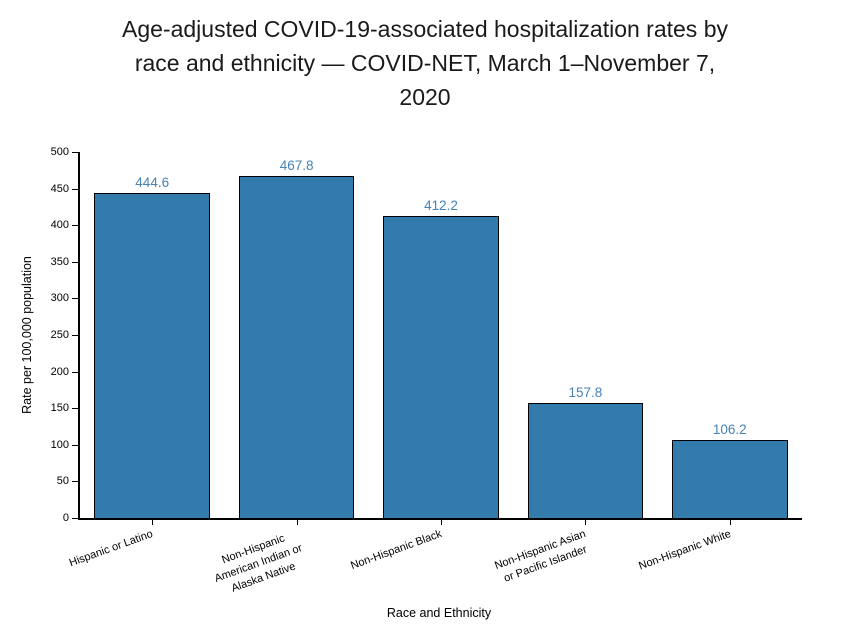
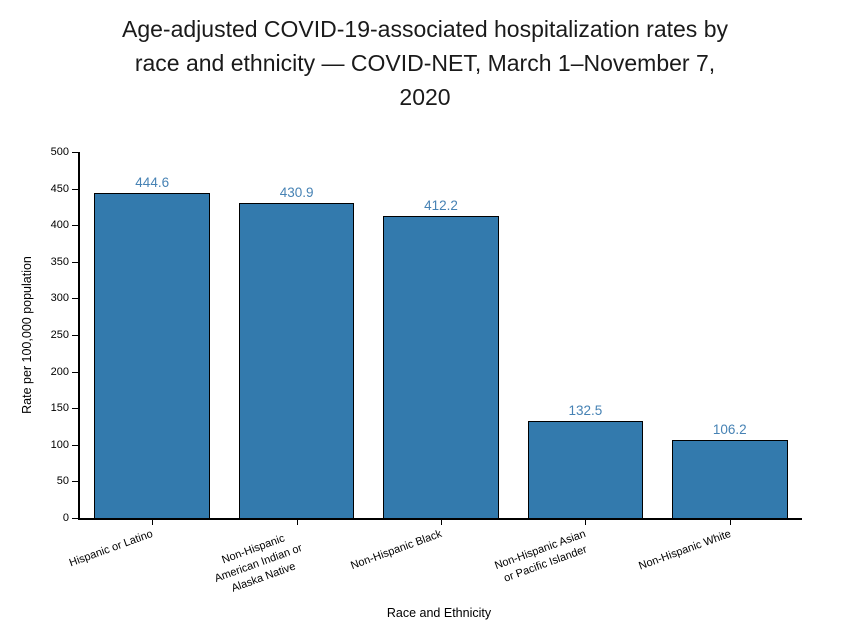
Non-Hispanic American Indian or Alaska Native: 467.8 -> 430.9
Non-Hispanic Asian or Pacific Islander: 157.8 -> 132.5
